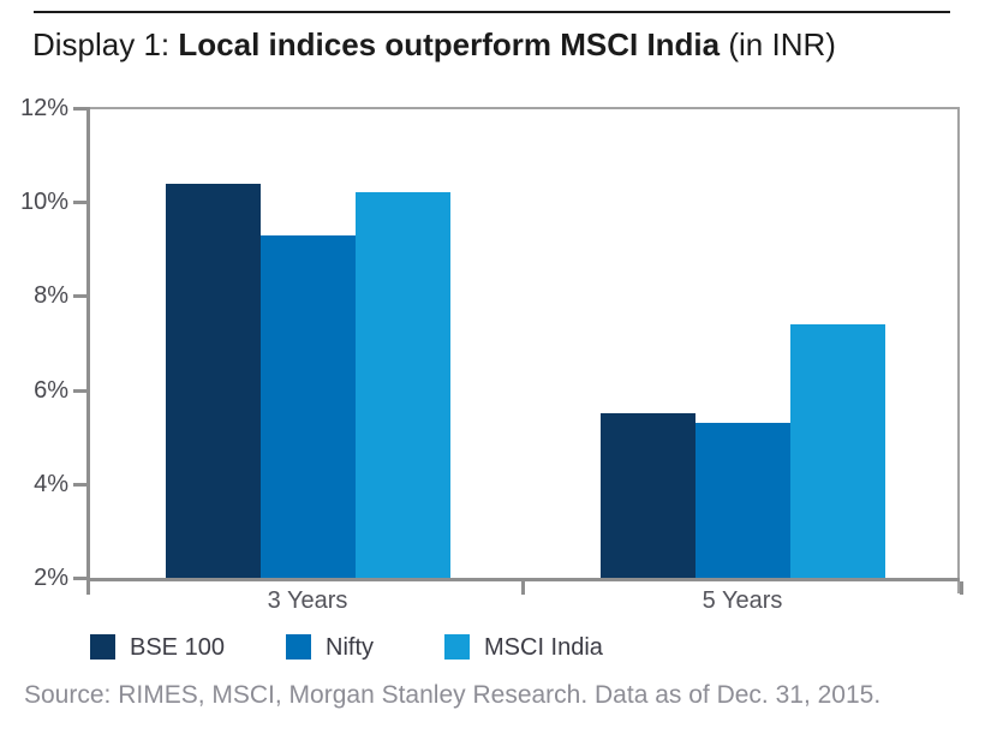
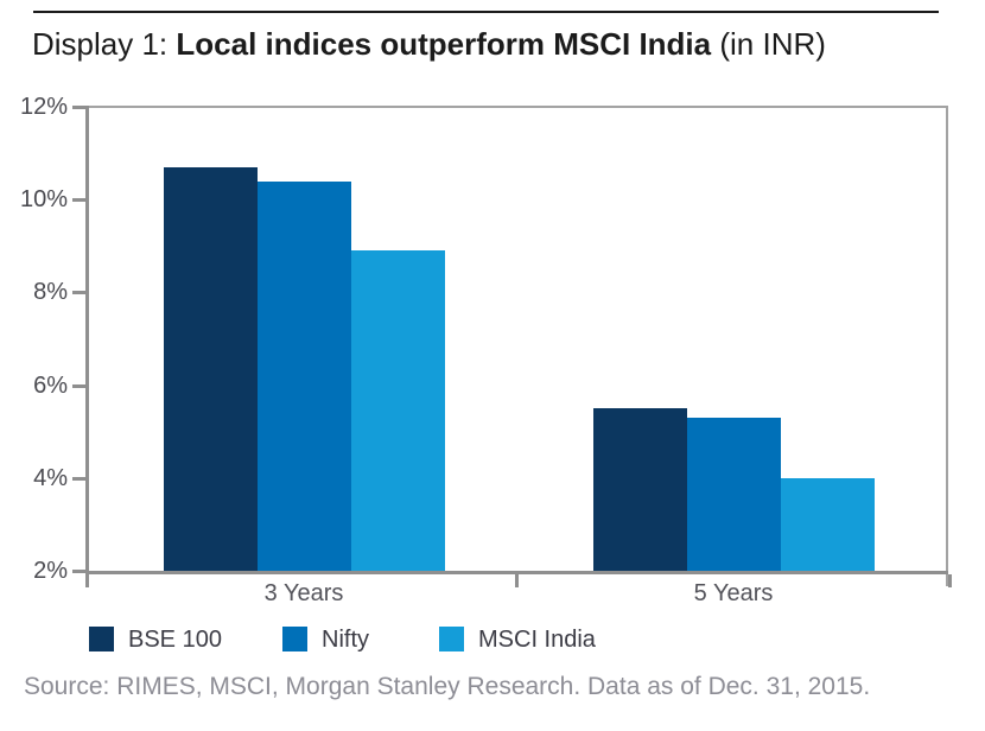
BSE 100/3 Years: 10.4% -> 10.7%
Nifty/3 Years: 9.3% -> 10.4%
MSCI India/3 Years: 10.2% -> 8.9%
MSCI India/5 Years: 7.4% -> 4.0%
